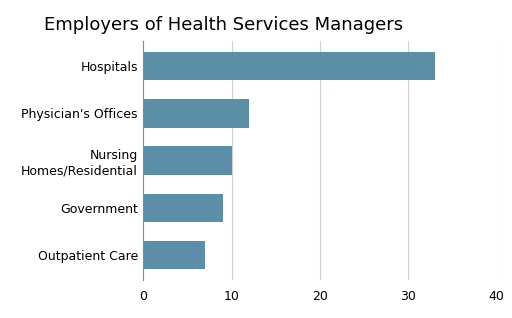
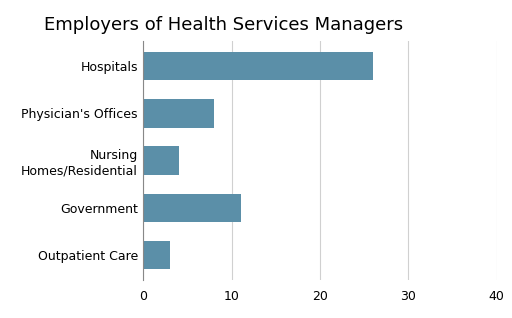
Hospitals: 33 -> 26
Physician's Offices: 12 -> 8
Nursing Homes/Residential: 10 -> 4
Government: 9 -> 11
Outpatient Care: 7 -> 3
